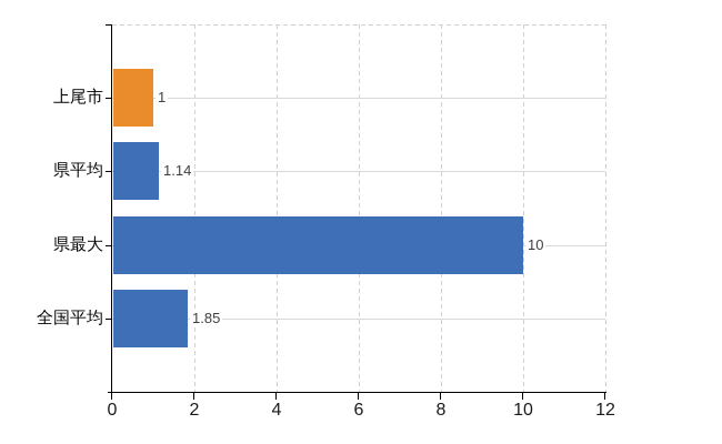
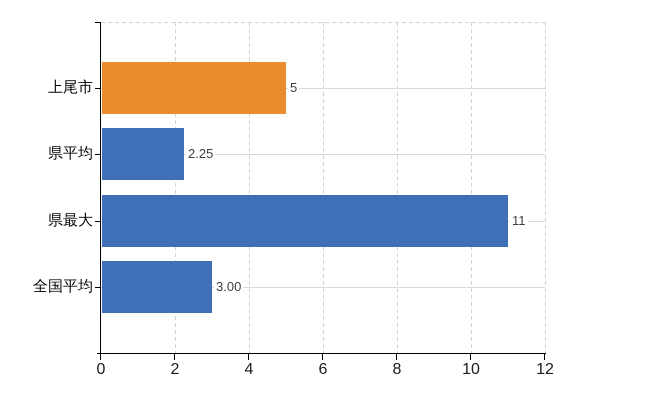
上尾市: 1 -> 5
県平均: 1.14 -> 2.25
県最大: 10 -> 11
全国平均: 1.85 -> 3.00
